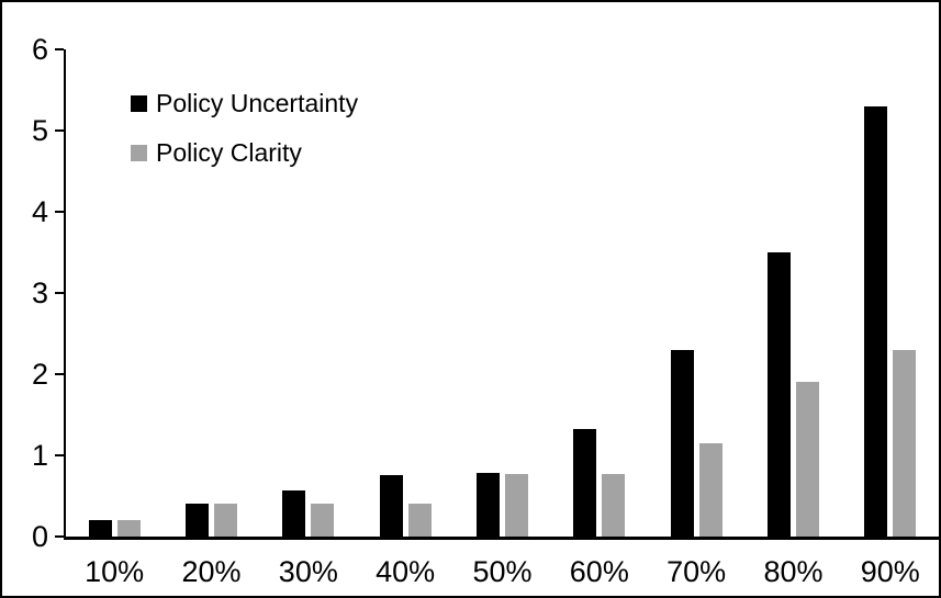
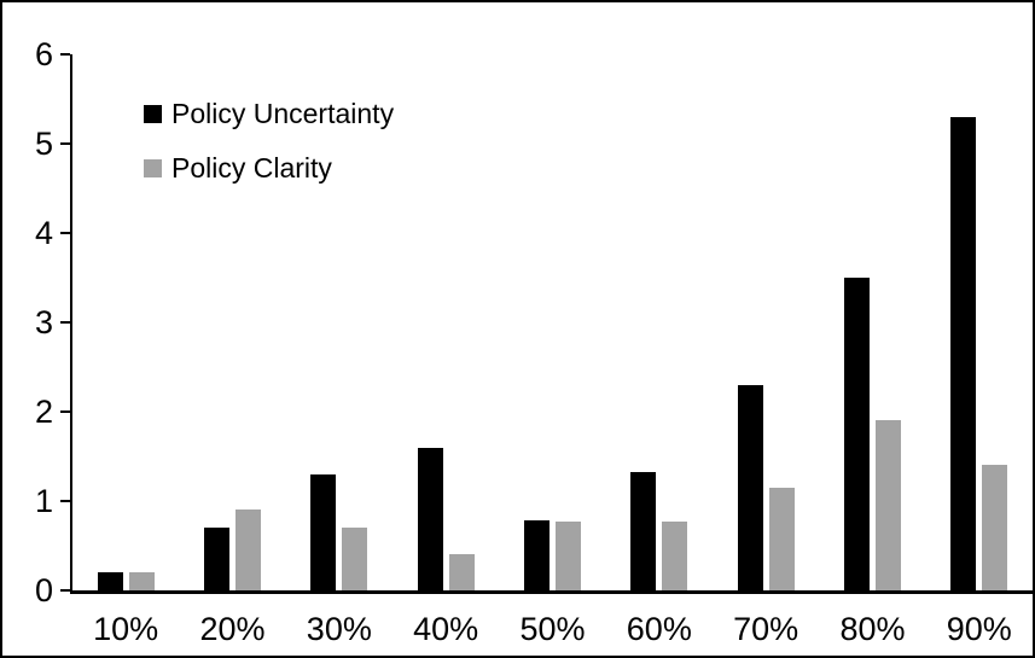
Policy Uncertainty/20%: 0.4 -> 0.7
Policy Clarity/20%: 0.4 -> 0.9
Policy Uncertainty/30%: 0.6 -> 1.3
Policy Clarity/30%: 0.4 -> 0.7
Policy Uncertainty/40%: 0.8 -> 1.6
Policy Clarity/90%: 2.3 -> 1.4
